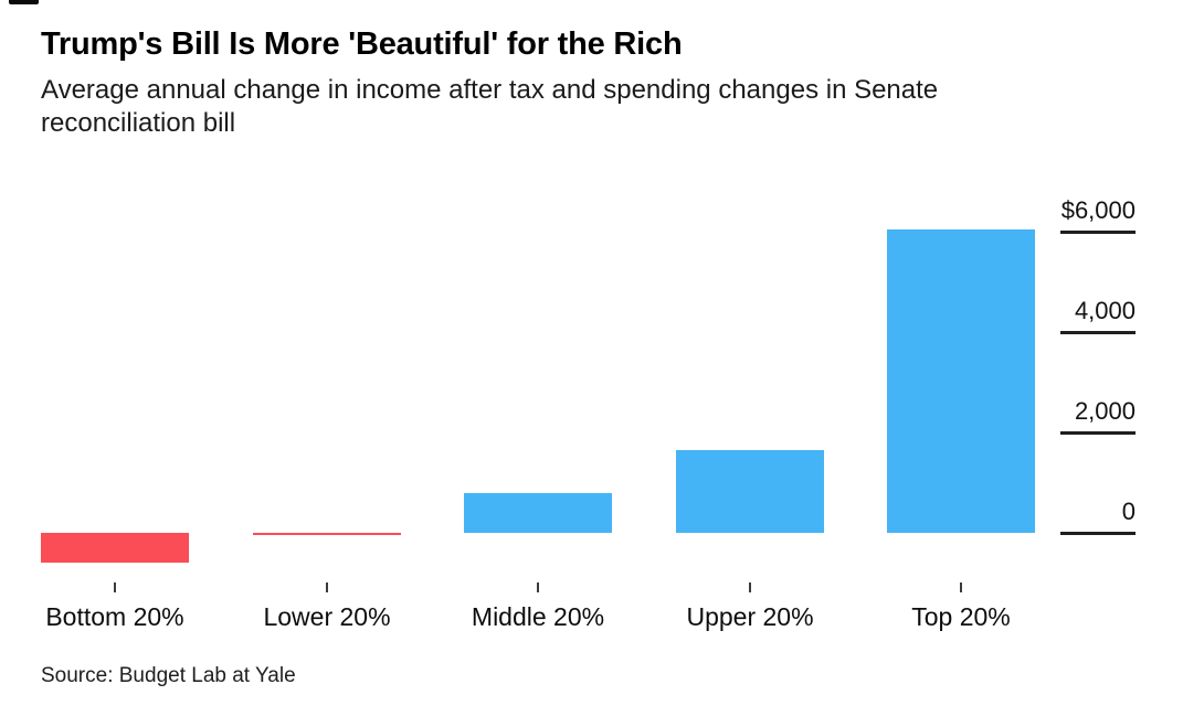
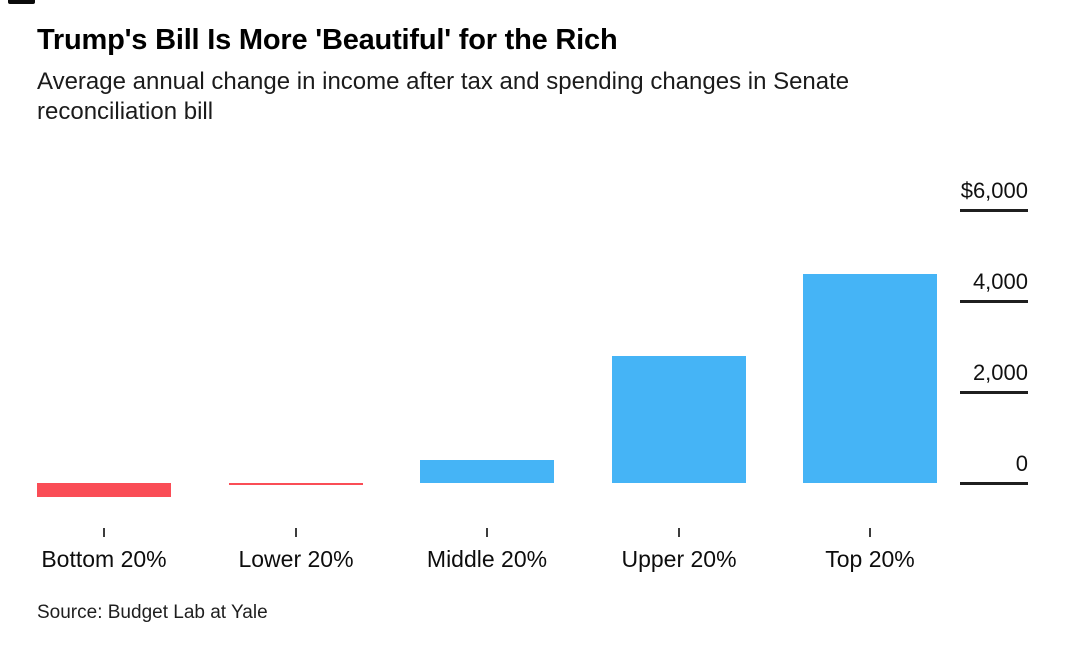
Bottom 20%: -$600 -> -$300
Middle 20%: $800 -> $500
Upper 20%: $1600 -> $2800
Top 20%: $6000 -> $4600
